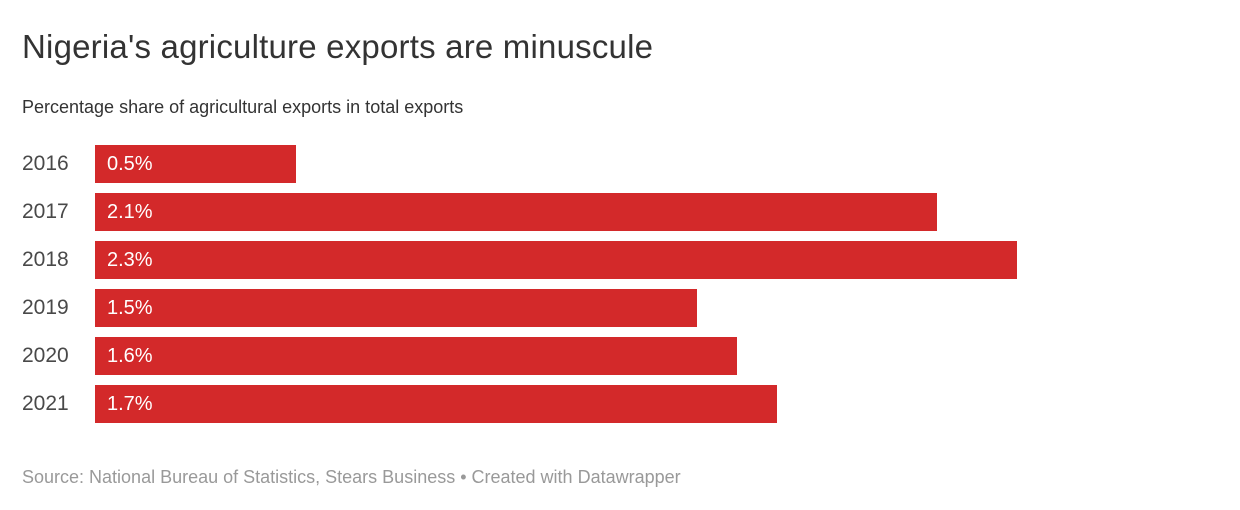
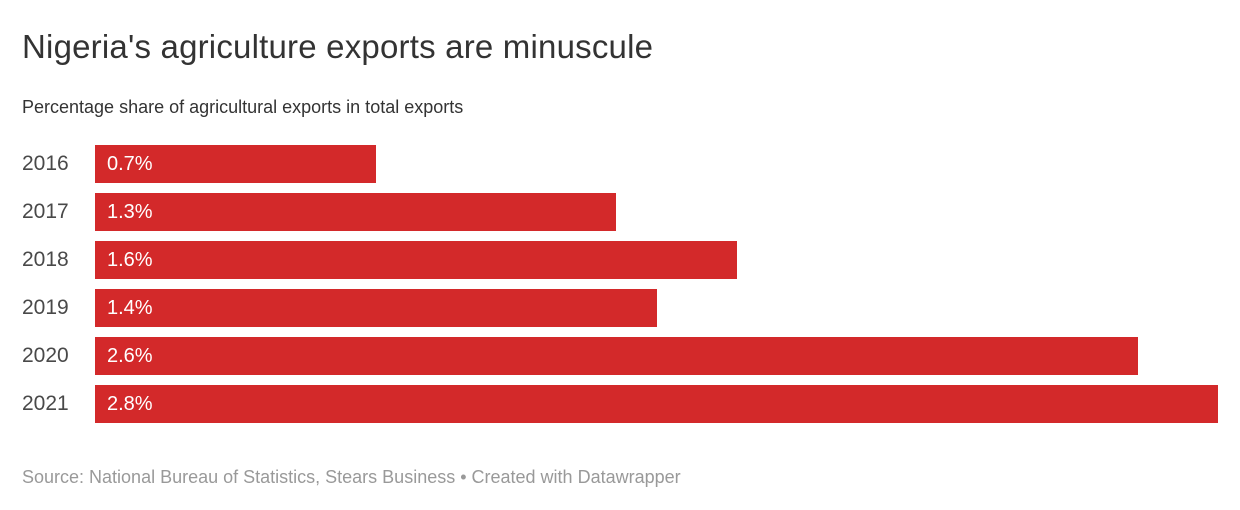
2016: 0.5% -> 0.7%
2017: 2.1% -> 1.3%
2018: 2.3% -> 1.6%
2019: 1.5% -> 1.4%
2020: 1.6% -> 2.6%
2021: 1.7% -> 2.8%
